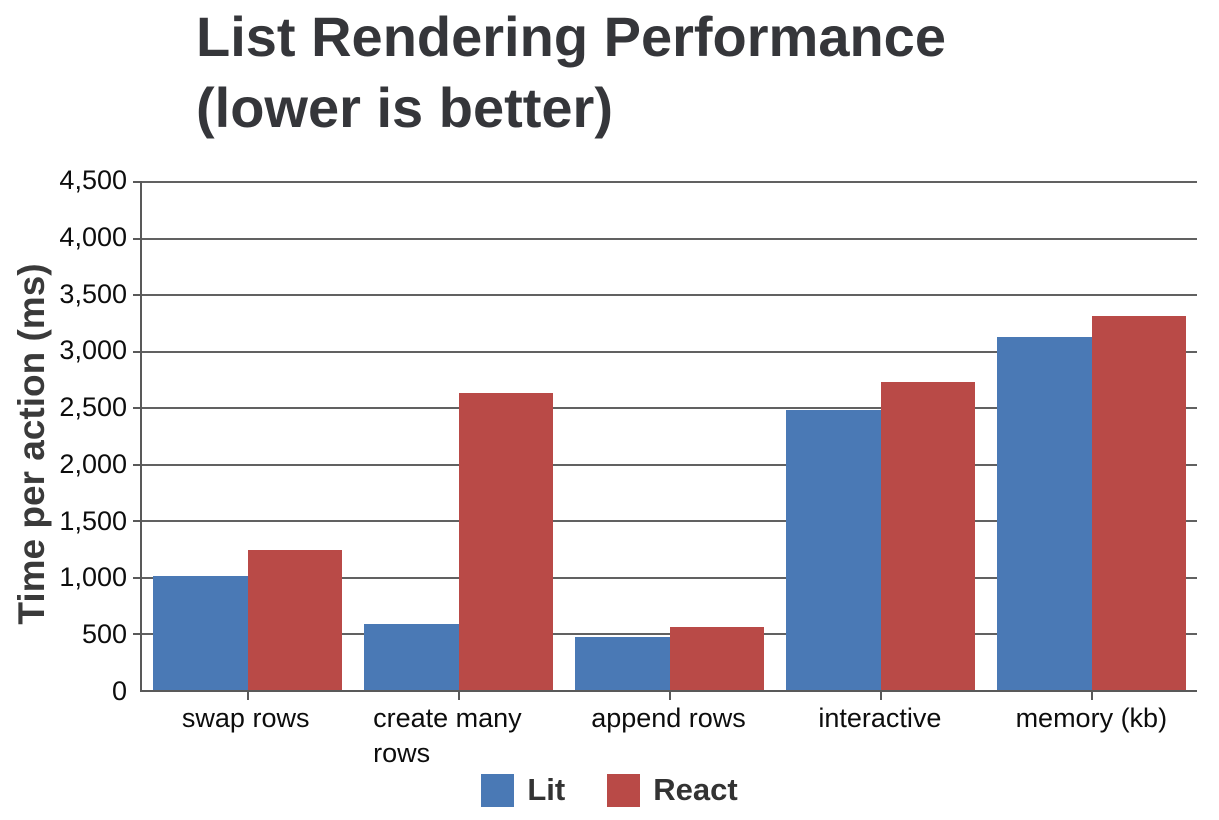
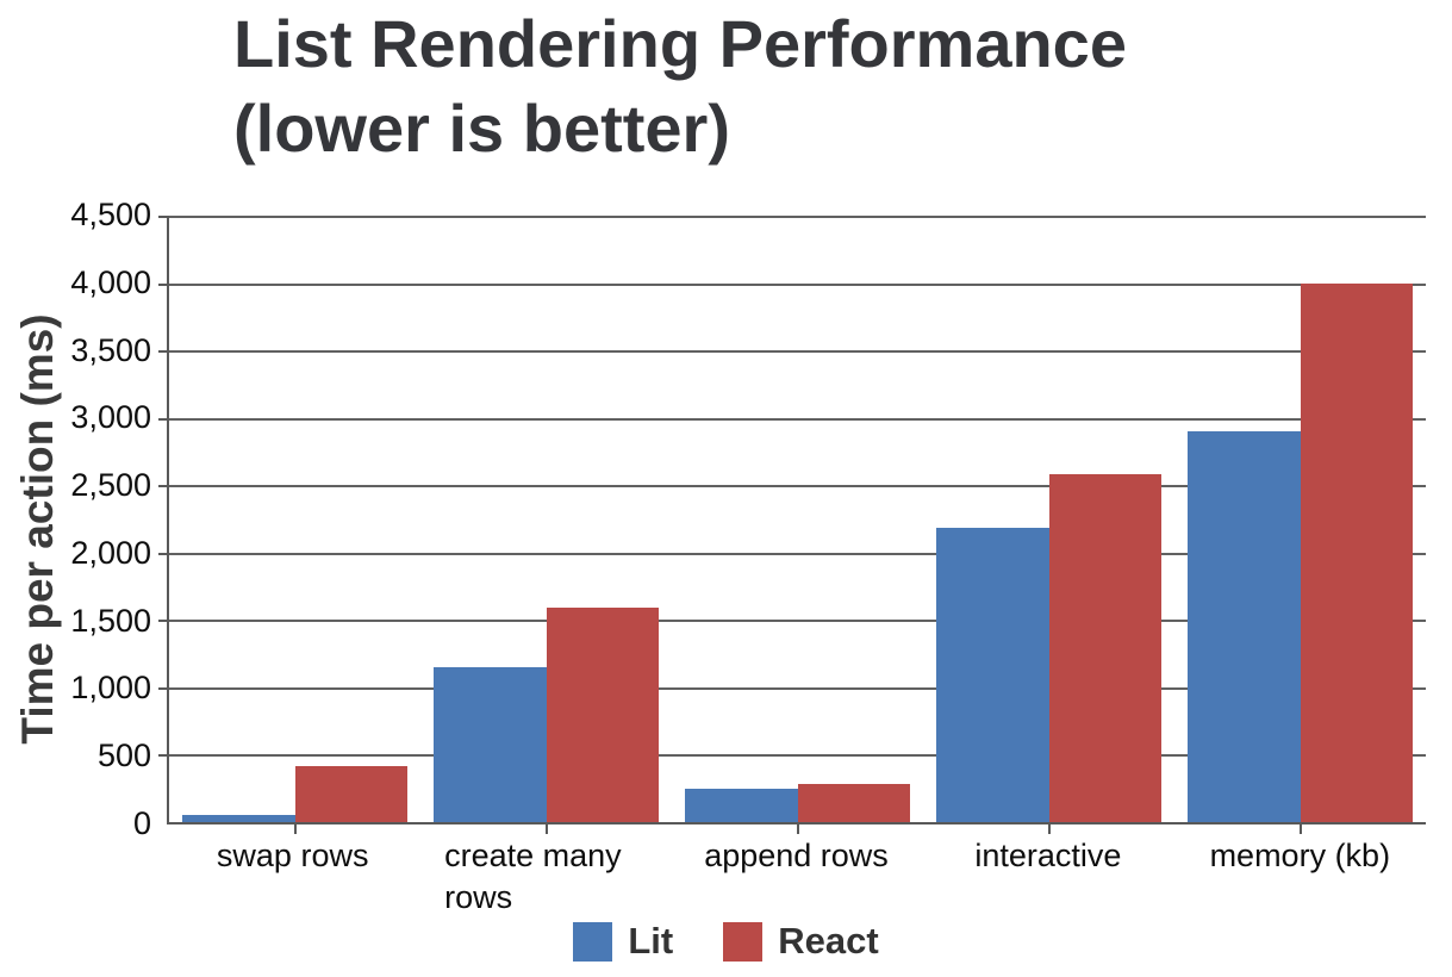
Lit/swap rows: 1010 -> 50
React/swap rows: 1240 -> 420
Lit/create many rows: 580 -> 1150
React/create many rows: 2630 -> 1590
Lit/append rows: 470 -> 240
React/append rows: 560 -> 280
Lit/interactive: 2480 -> 2180
React/interactive: 2720 -> 2580
Lit/memory (kb): 3120 -> 2900
React/memory (kb): 3310 -> 4000
